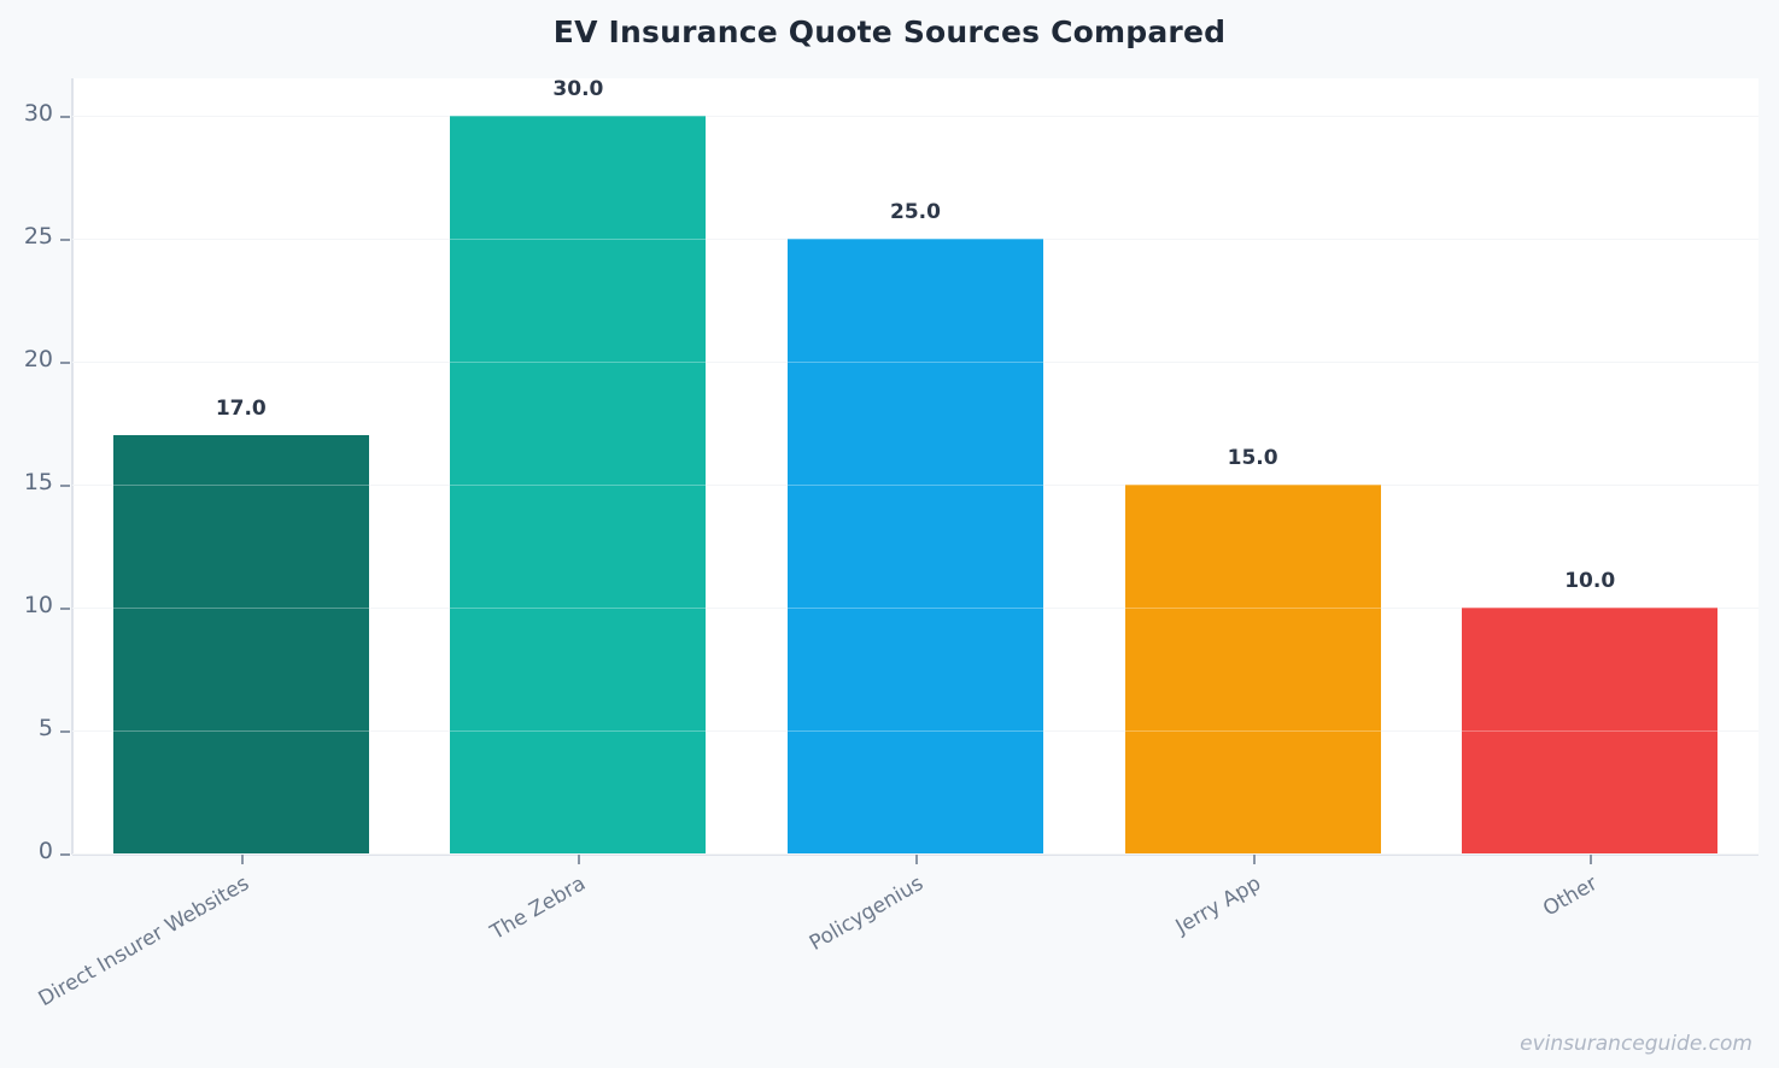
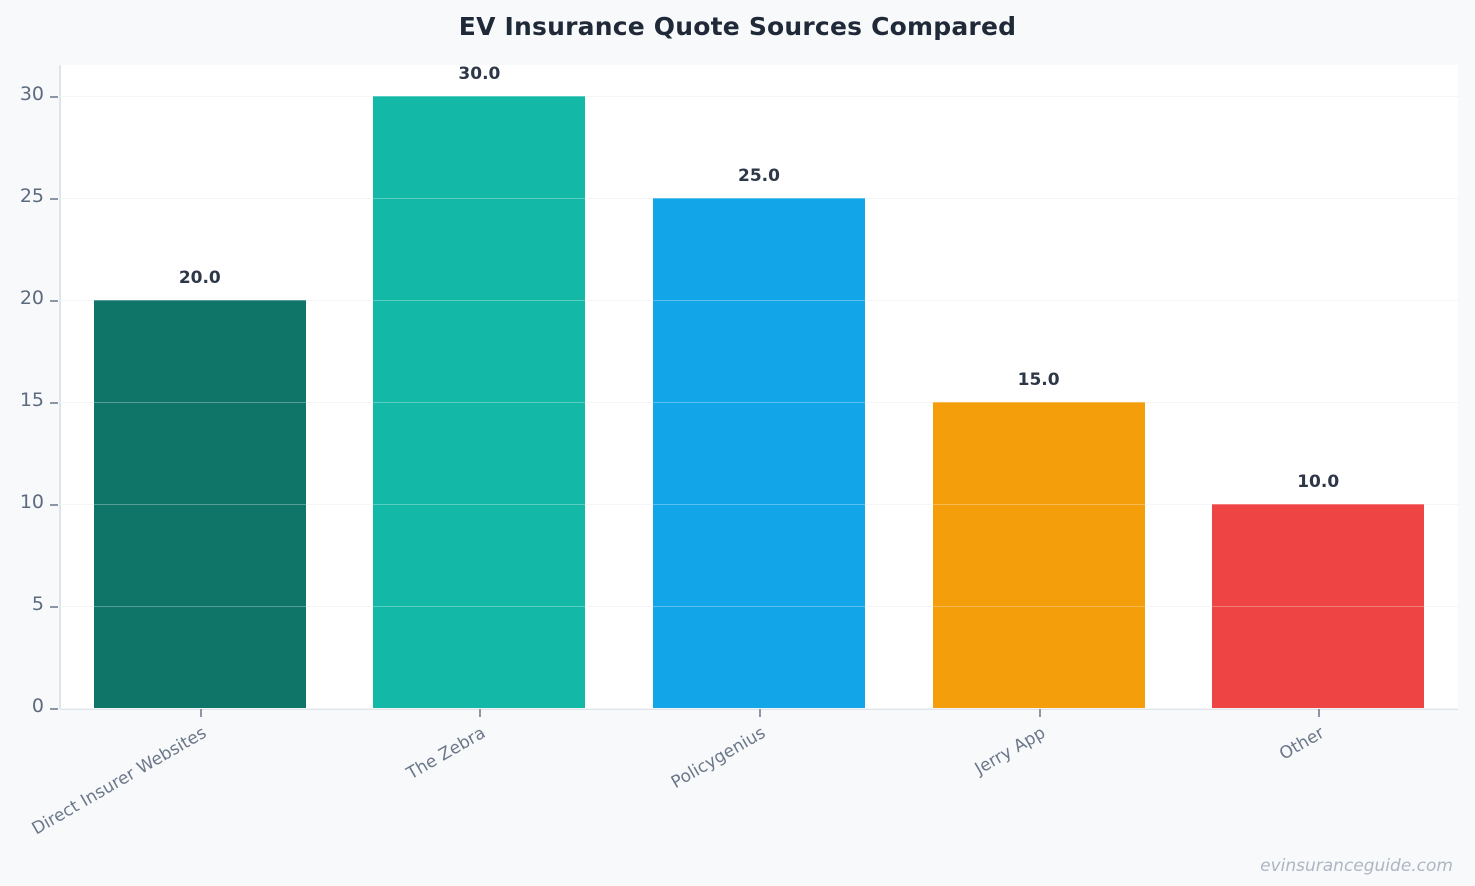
Direct Insurer Websites: 17.0 -> 20.0
